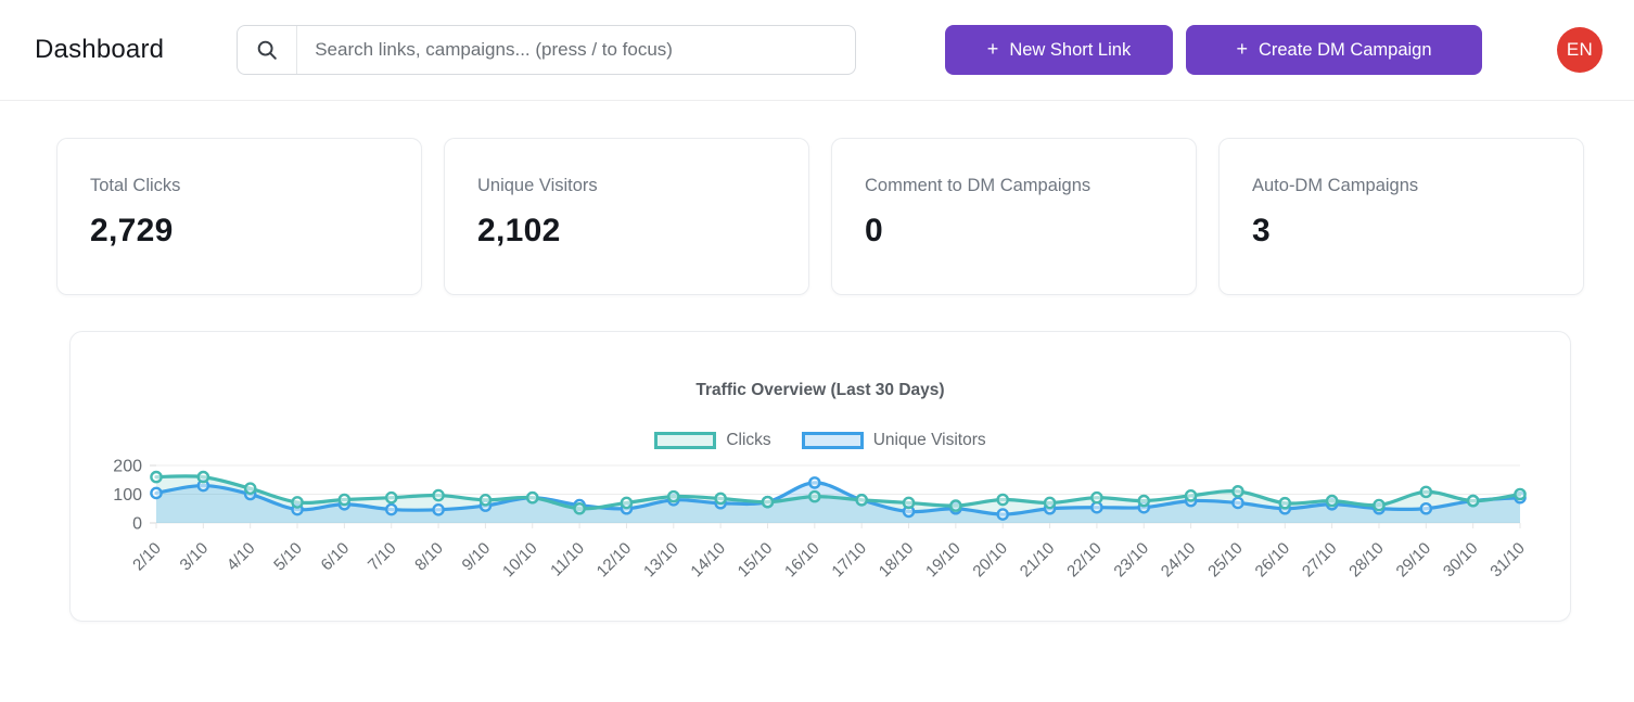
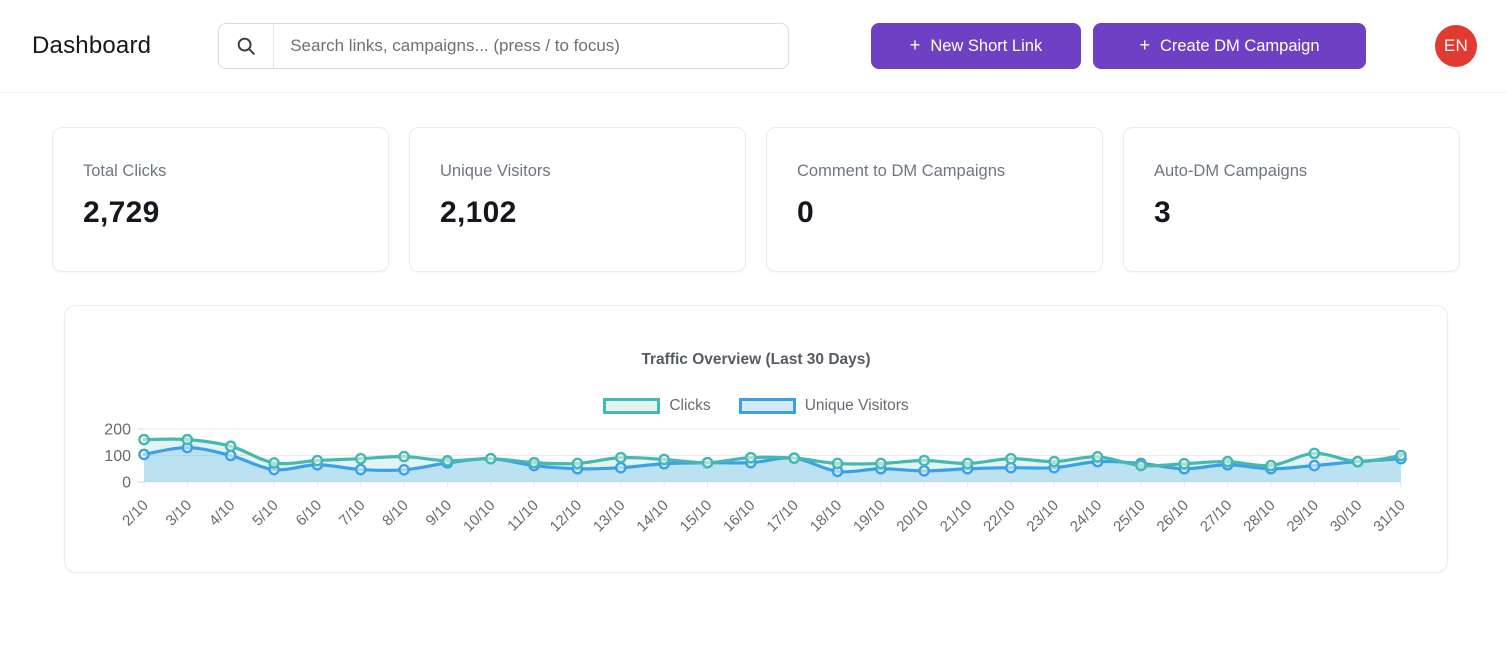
Clicks/4/10: 120 -> 140
Unique Visitors/9/10: 60 -> 70
Clicks/11/10: 50 -> 70
Unique Visitors/13/10: 80 -> 50
Unique Visitors/16/10: 140 -> 70
Clicks/17/10: 80 -> 90
Unique Visitors/17/10: 80 -> 90
Clicks/19/10: 60 -> 70
Unique Visitors/20/10: 30 -> 40
Clicks/25/10: 110 -> 60
Unique Visitors/29/10: 50 -> 60
